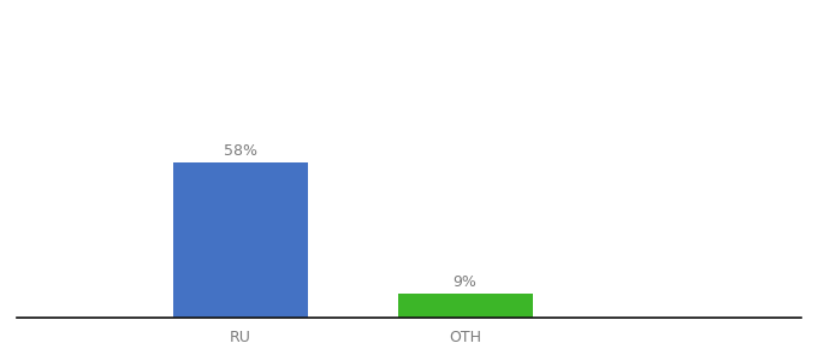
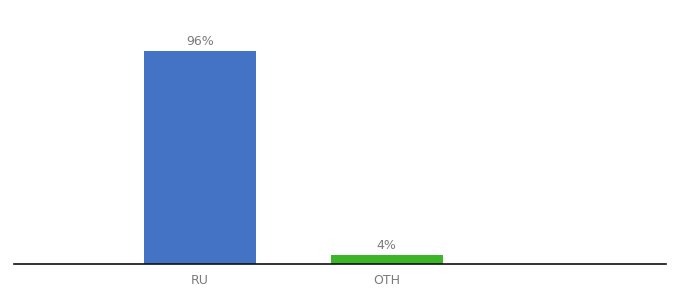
RU: 58% -> 96%
OTH: 9% -> 4%
